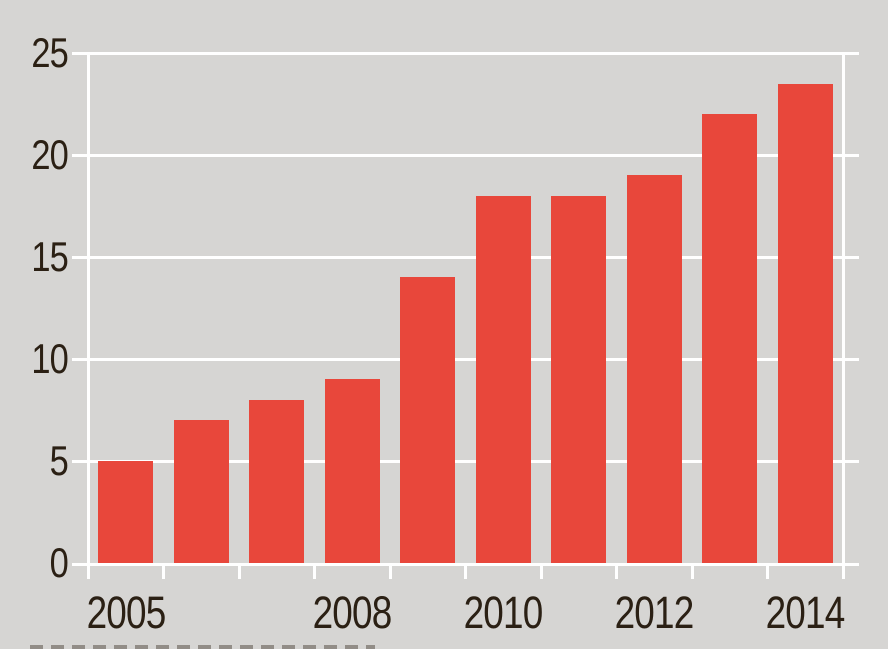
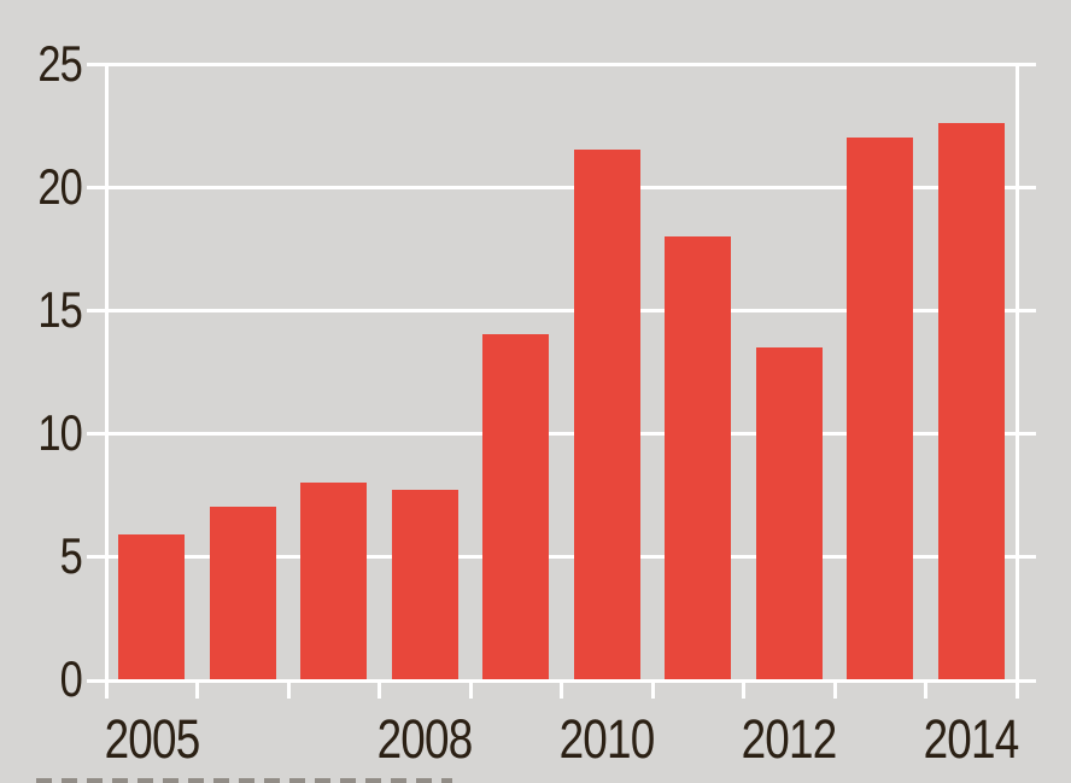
2005: 5.0 -> 5.9
2008: 9.0 -> 7.7
2010: 18.0 -> 21.5
2012: 19.0 -> 13.5
2014: 23.5 -> 22.6
